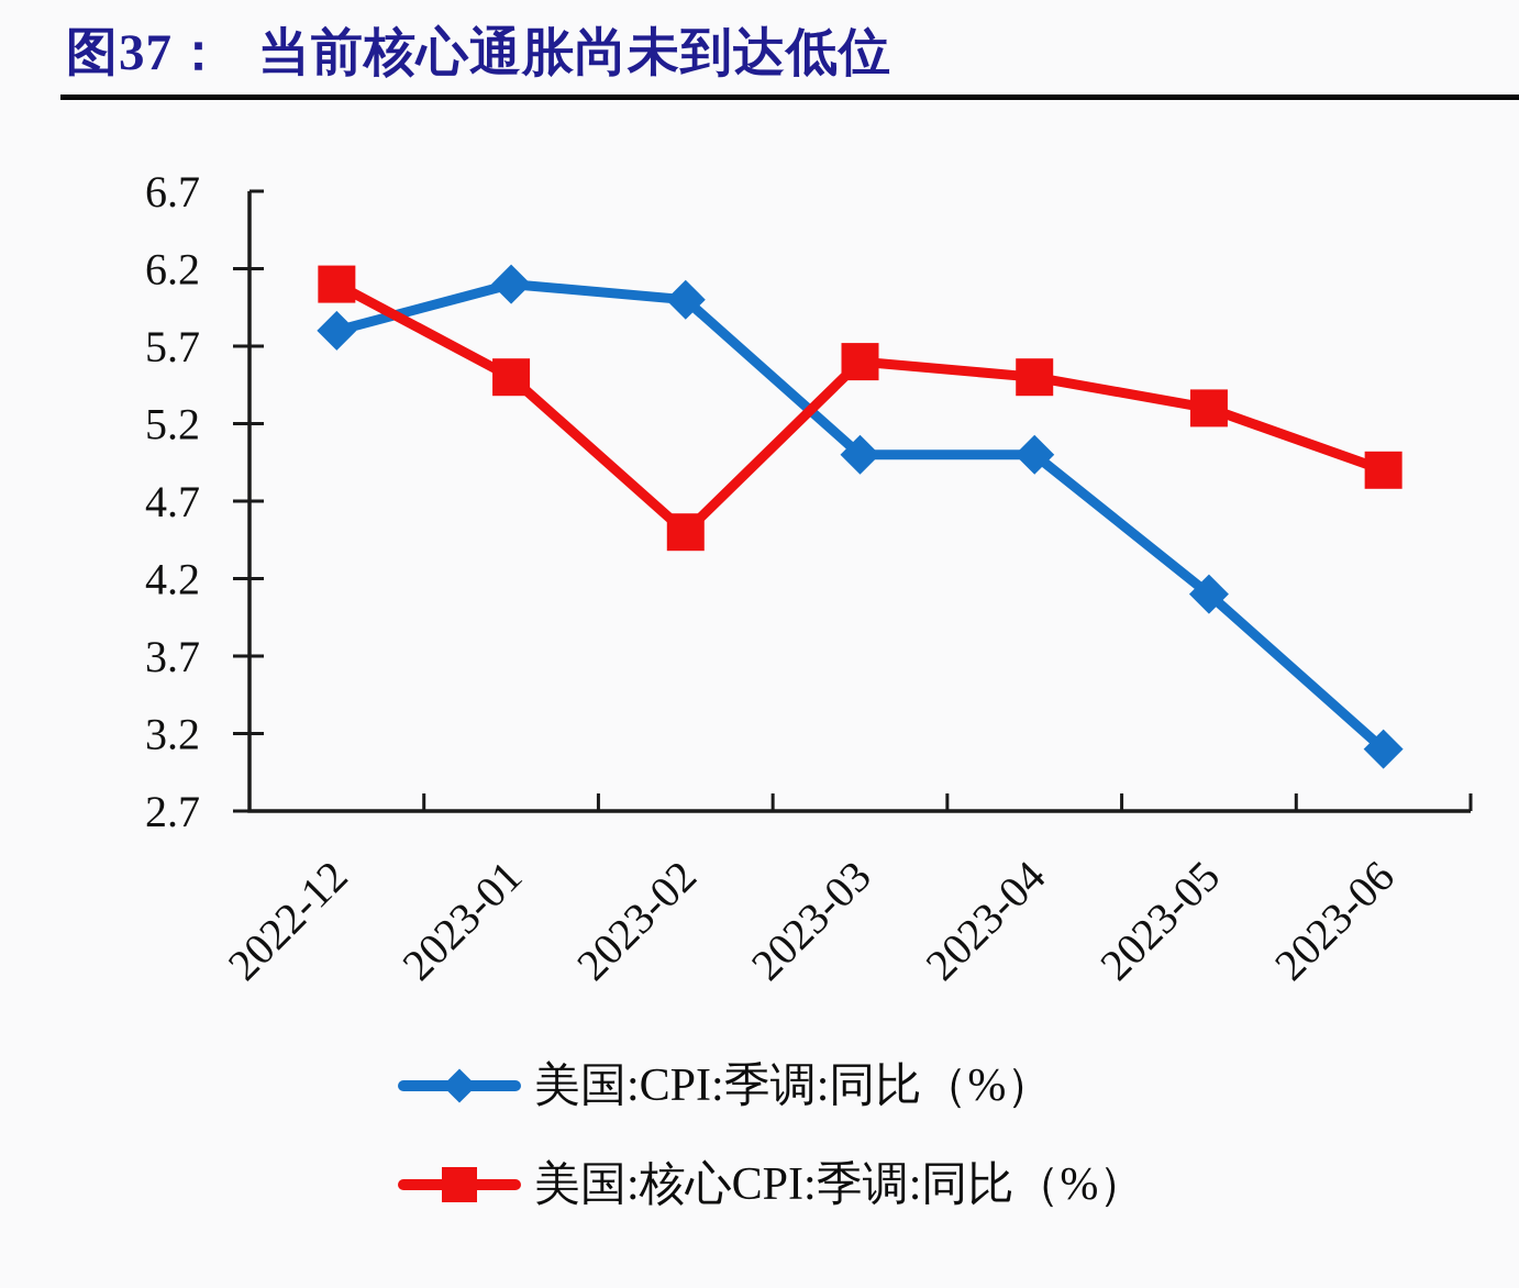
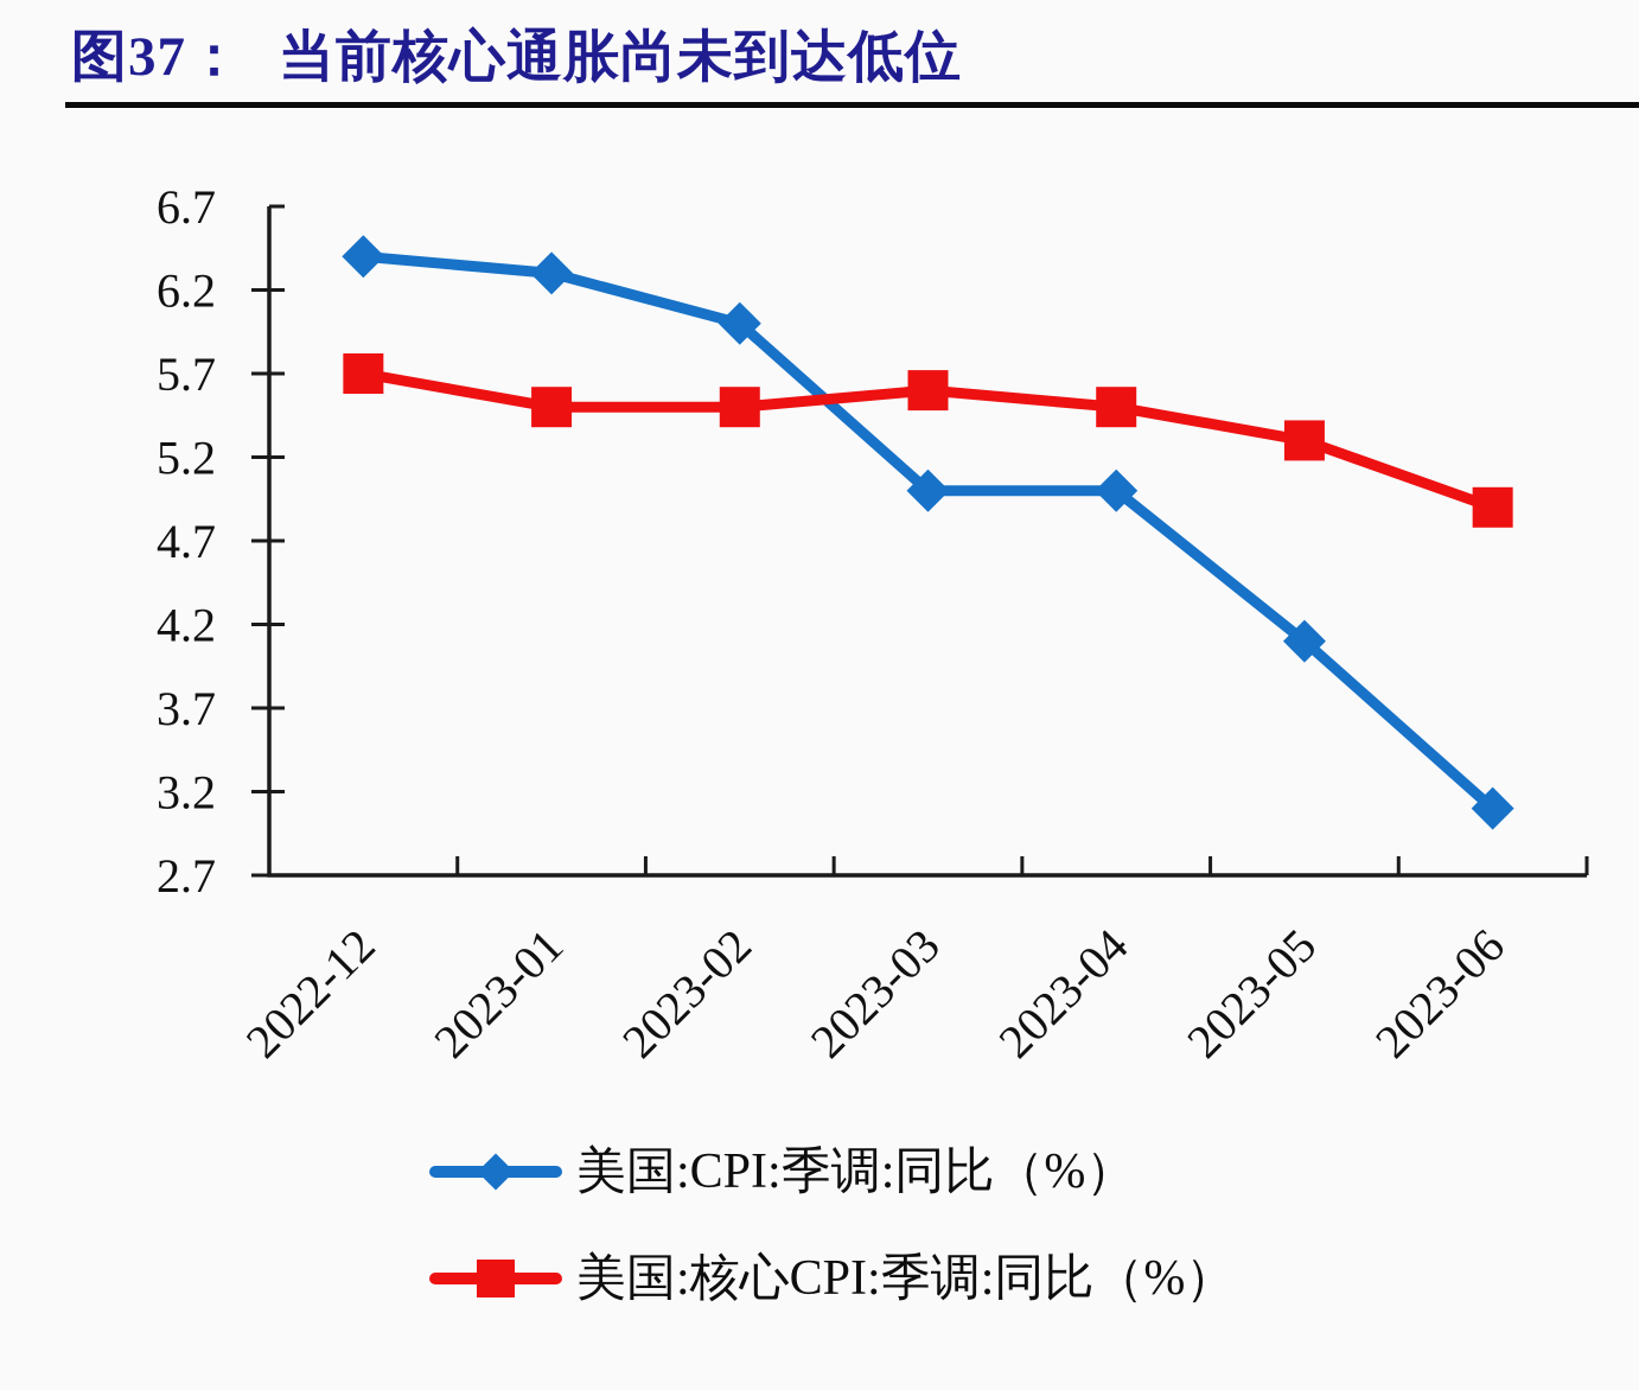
美国:CPI:季调:同比（%）/2022-12: 5.8 -> 6.4
美国:核心CPI:季调:同比（%）/2022-12: 6.1 -> 5.7
美国:CPI:季调:同比（%）/2023-01: 6.1 -> 6.3
美国:核心CPI:季调:同比（%）/2023-02: 4.5 -> 5.5
